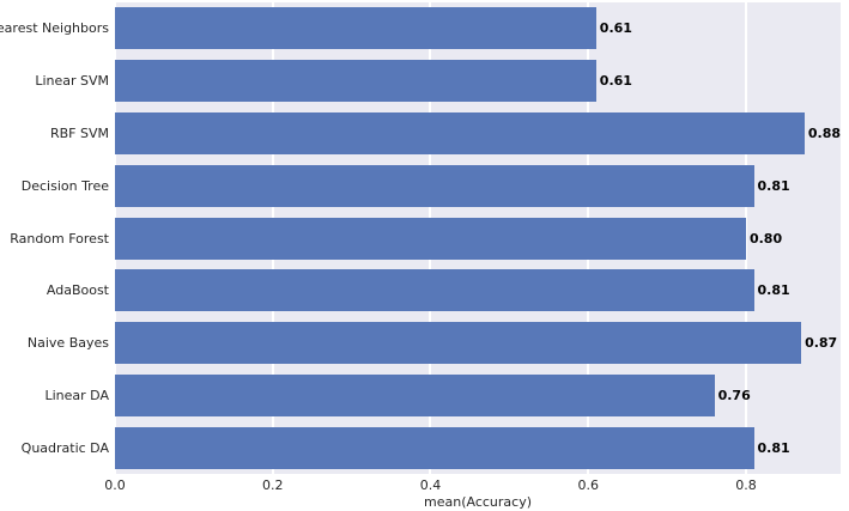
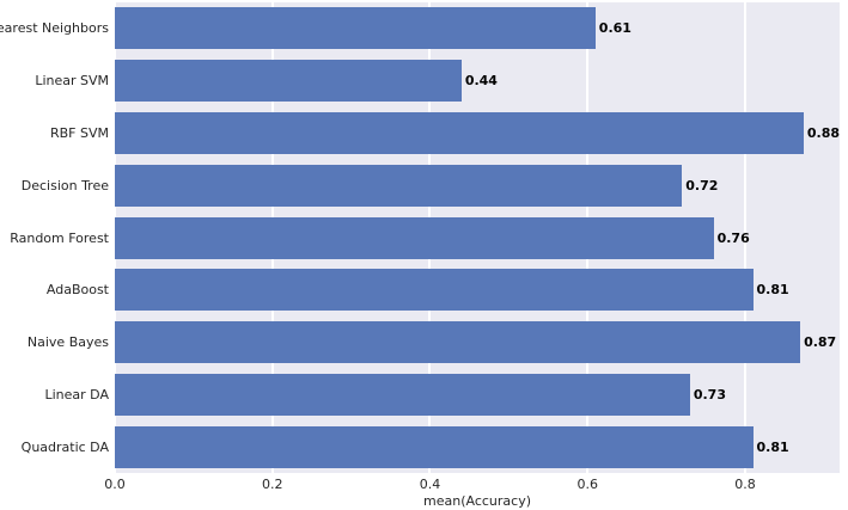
Linear SVM: 0.61 -> 0.44
Decision Tree: 0.81 -> 0.72
Random Forest: 0.80 -> 0.76
Linear DA: 0.76 -> 0.73
